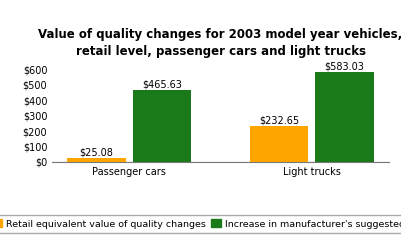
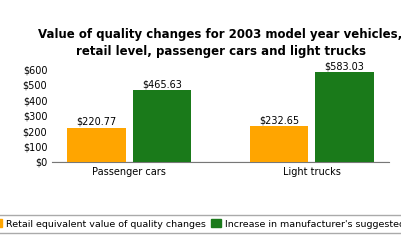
Retail equivalent value of quality changes/Passenger cars: $25.08 -> $220.77
